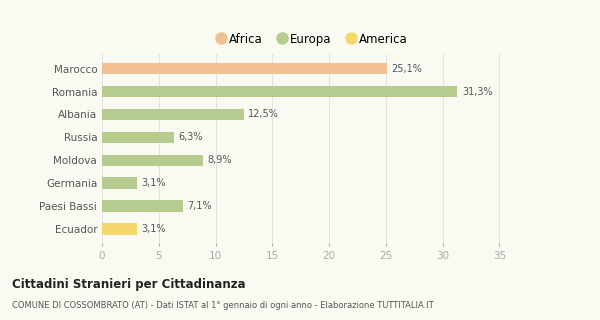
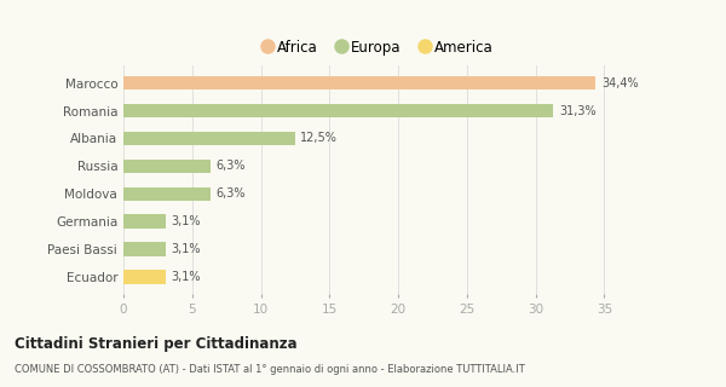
Marocco: 25,1% -> 34,4%
Moldova: 8,9% -> 6,3%
Paesi Bassi: 7,1% -> 3,1%
